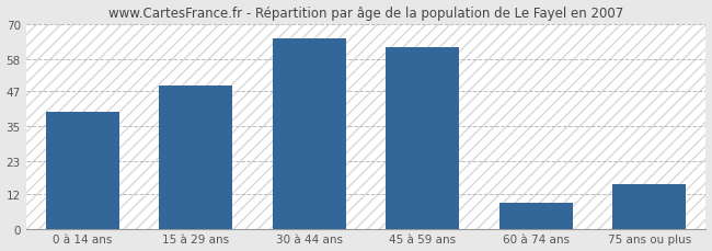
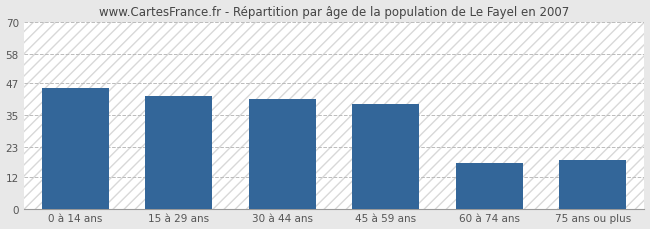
0 à 14 ans: 40 -> 45
15 à 29 ans: 49 -> 42
30 à 44 ans: 65 -> 41
45 à 59 ans: 62 -> 39
60 à 74 ans: 9 -> 17
75 ans ou plus: 15 -> 18
